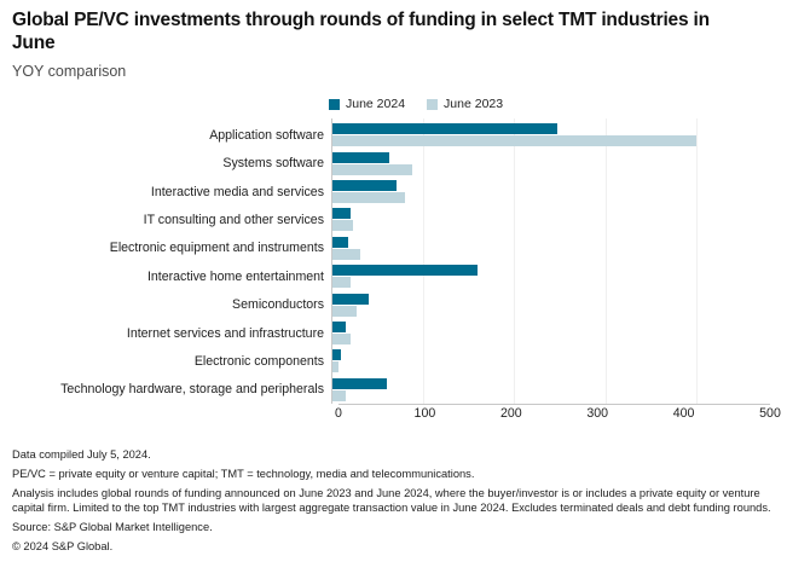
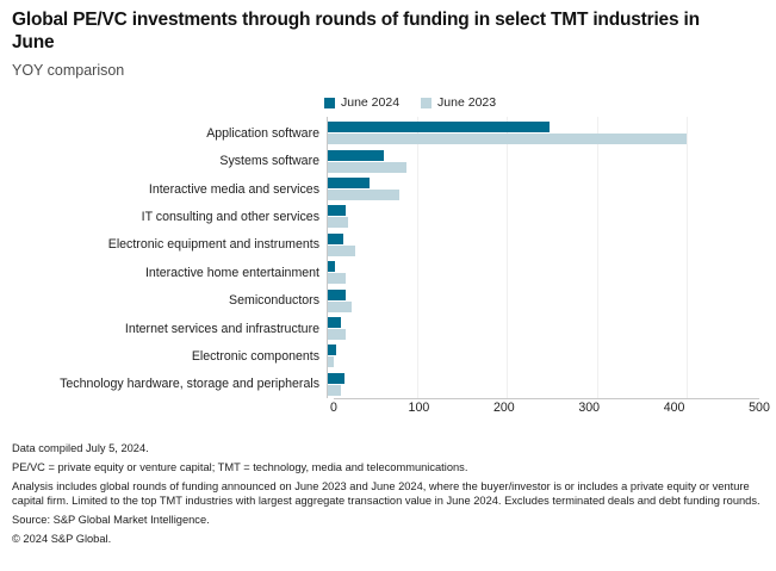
June 2024/Interactive media and services: 70 -> 50
June 2024/Interactive home entertainment: 160 -> 10
June 2024/Semiconductors: 40 -> 20
June 2024/Technology hardware, storage and peripherals: 60 -> 20
